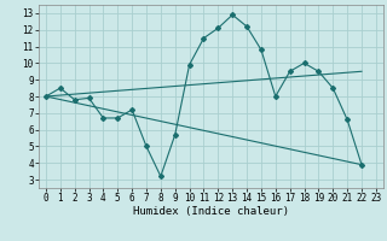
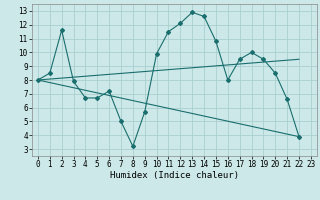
2: 7.8 -> 11.6
14: 12.2 -> 12.6
